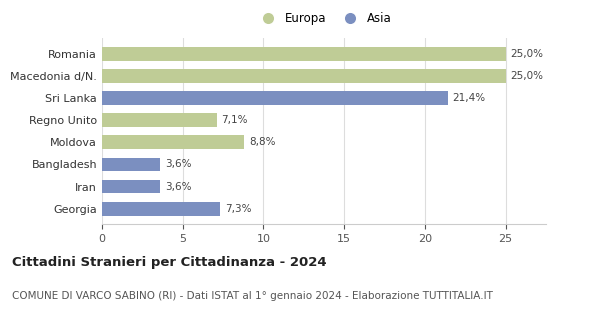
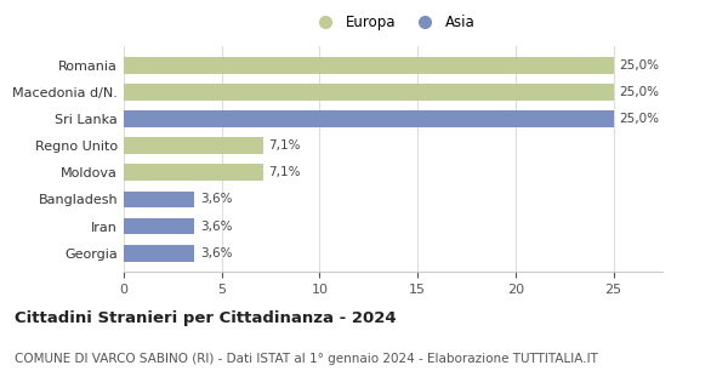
Sri Lanka: 21,4% -> 25,0%
Moldova: 8,8% -> 7,1%
Georgia: 7,3% -> 3,6%
